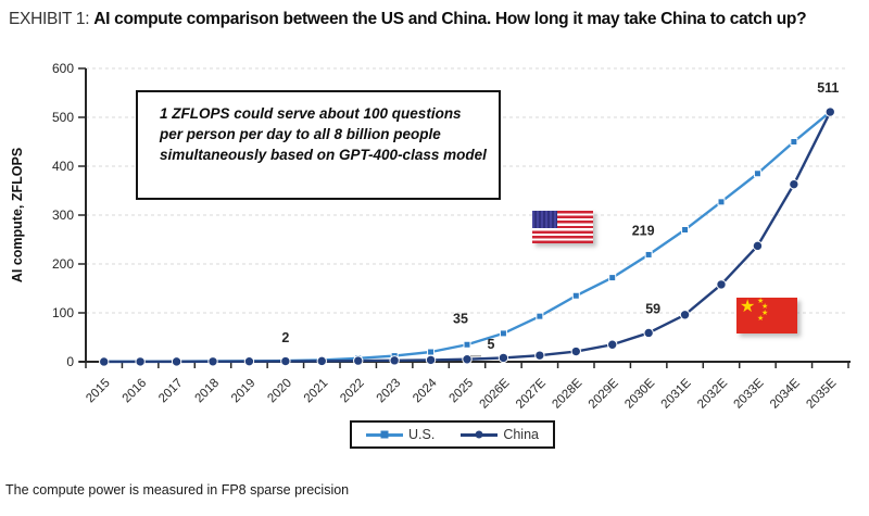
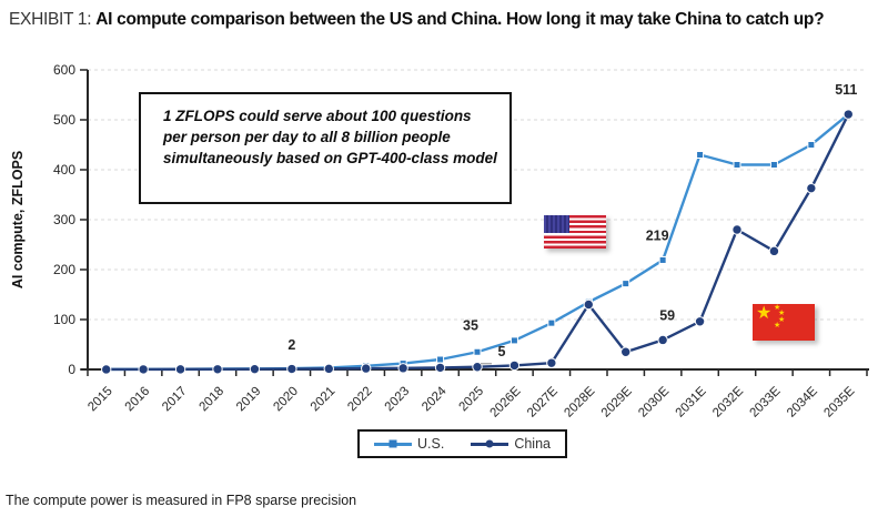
China/2028E: 20 -> 130
U.S./2031E: 270 -> 430
U.S./2032E: 330 -> 410
China/2032E: 160 -> 280
U.S./2033E: 380 -> 410
